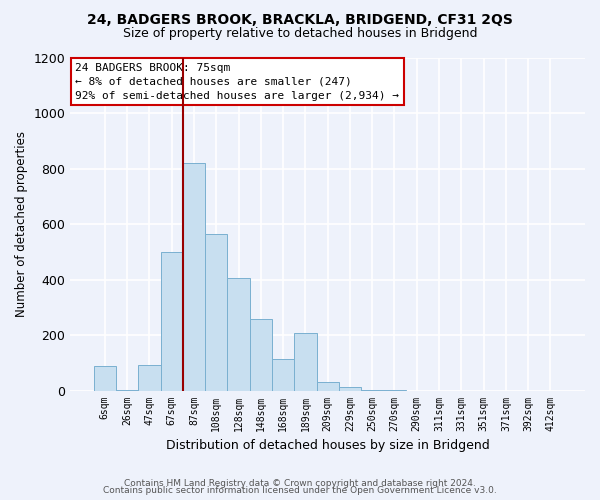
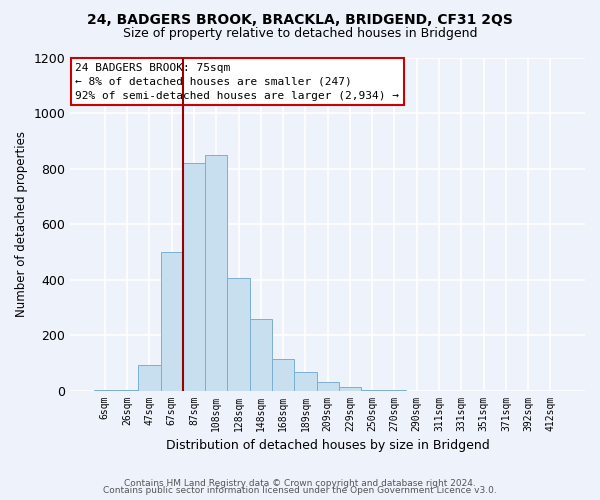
6sqm: 90 -> 3
108sqm: 565 -> 850
189sqm: 210 -> 68
